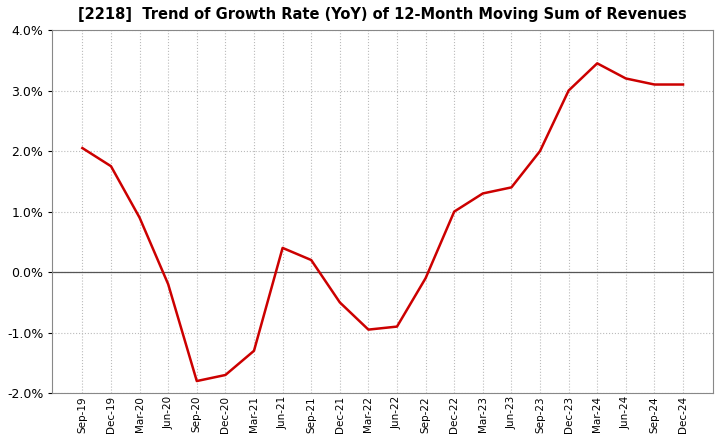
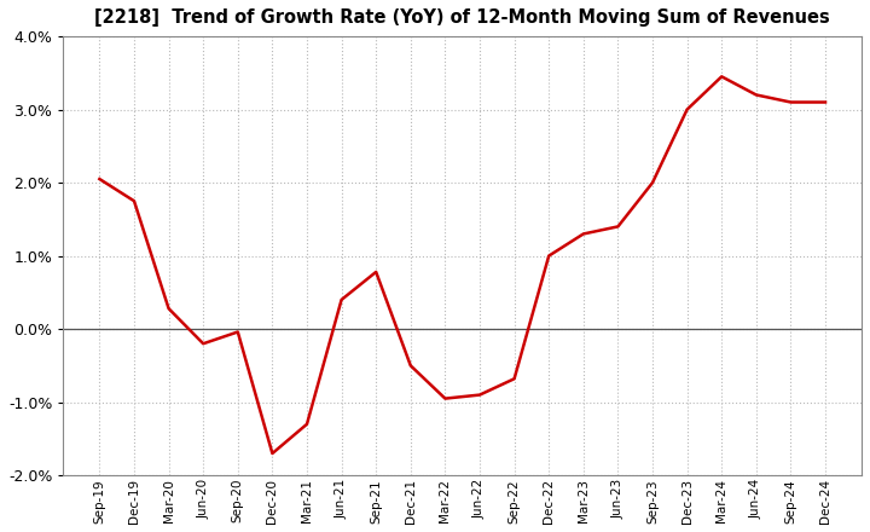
Mar-20: 0.90% -> 0.28%
Sep-20: -1.80% -> -0.04%
Sep-21: 0.20% -> 0.78%
Sep-22: -0.10% -> -0.68%
